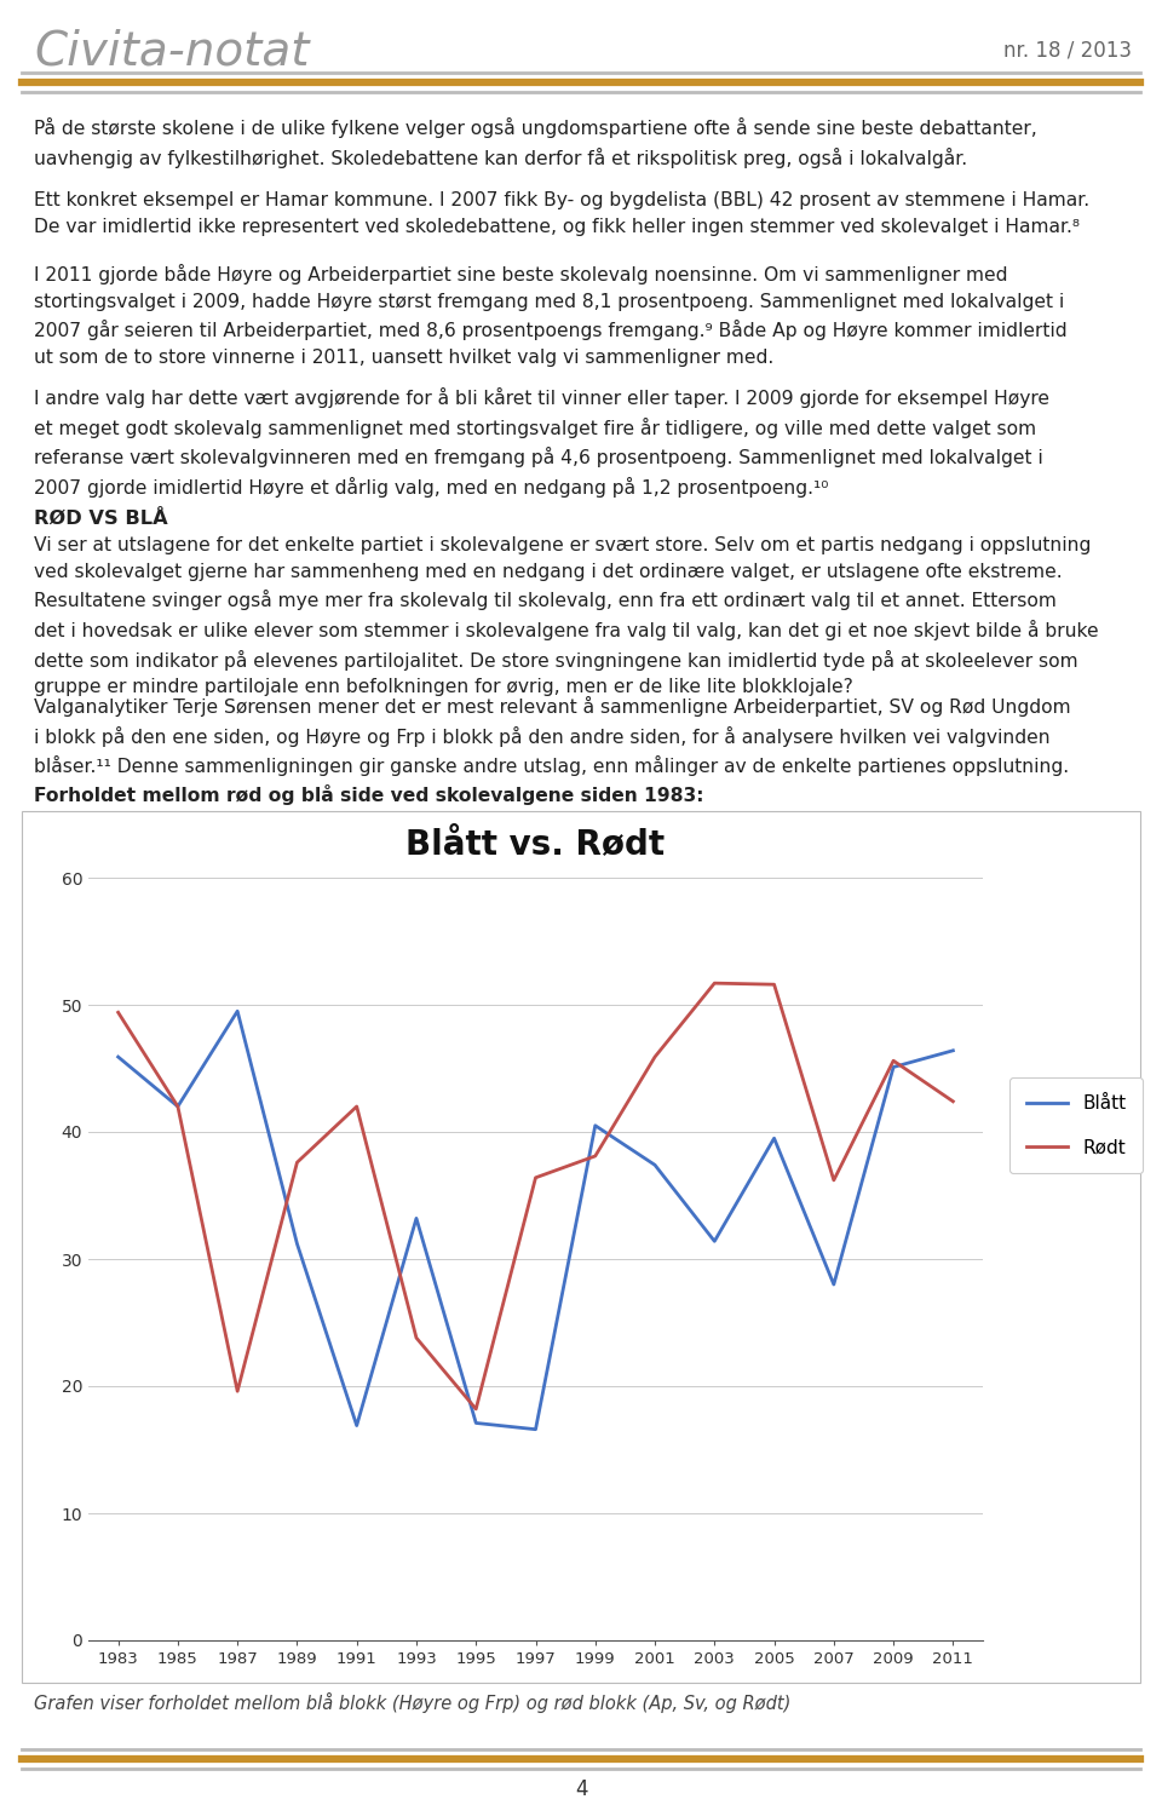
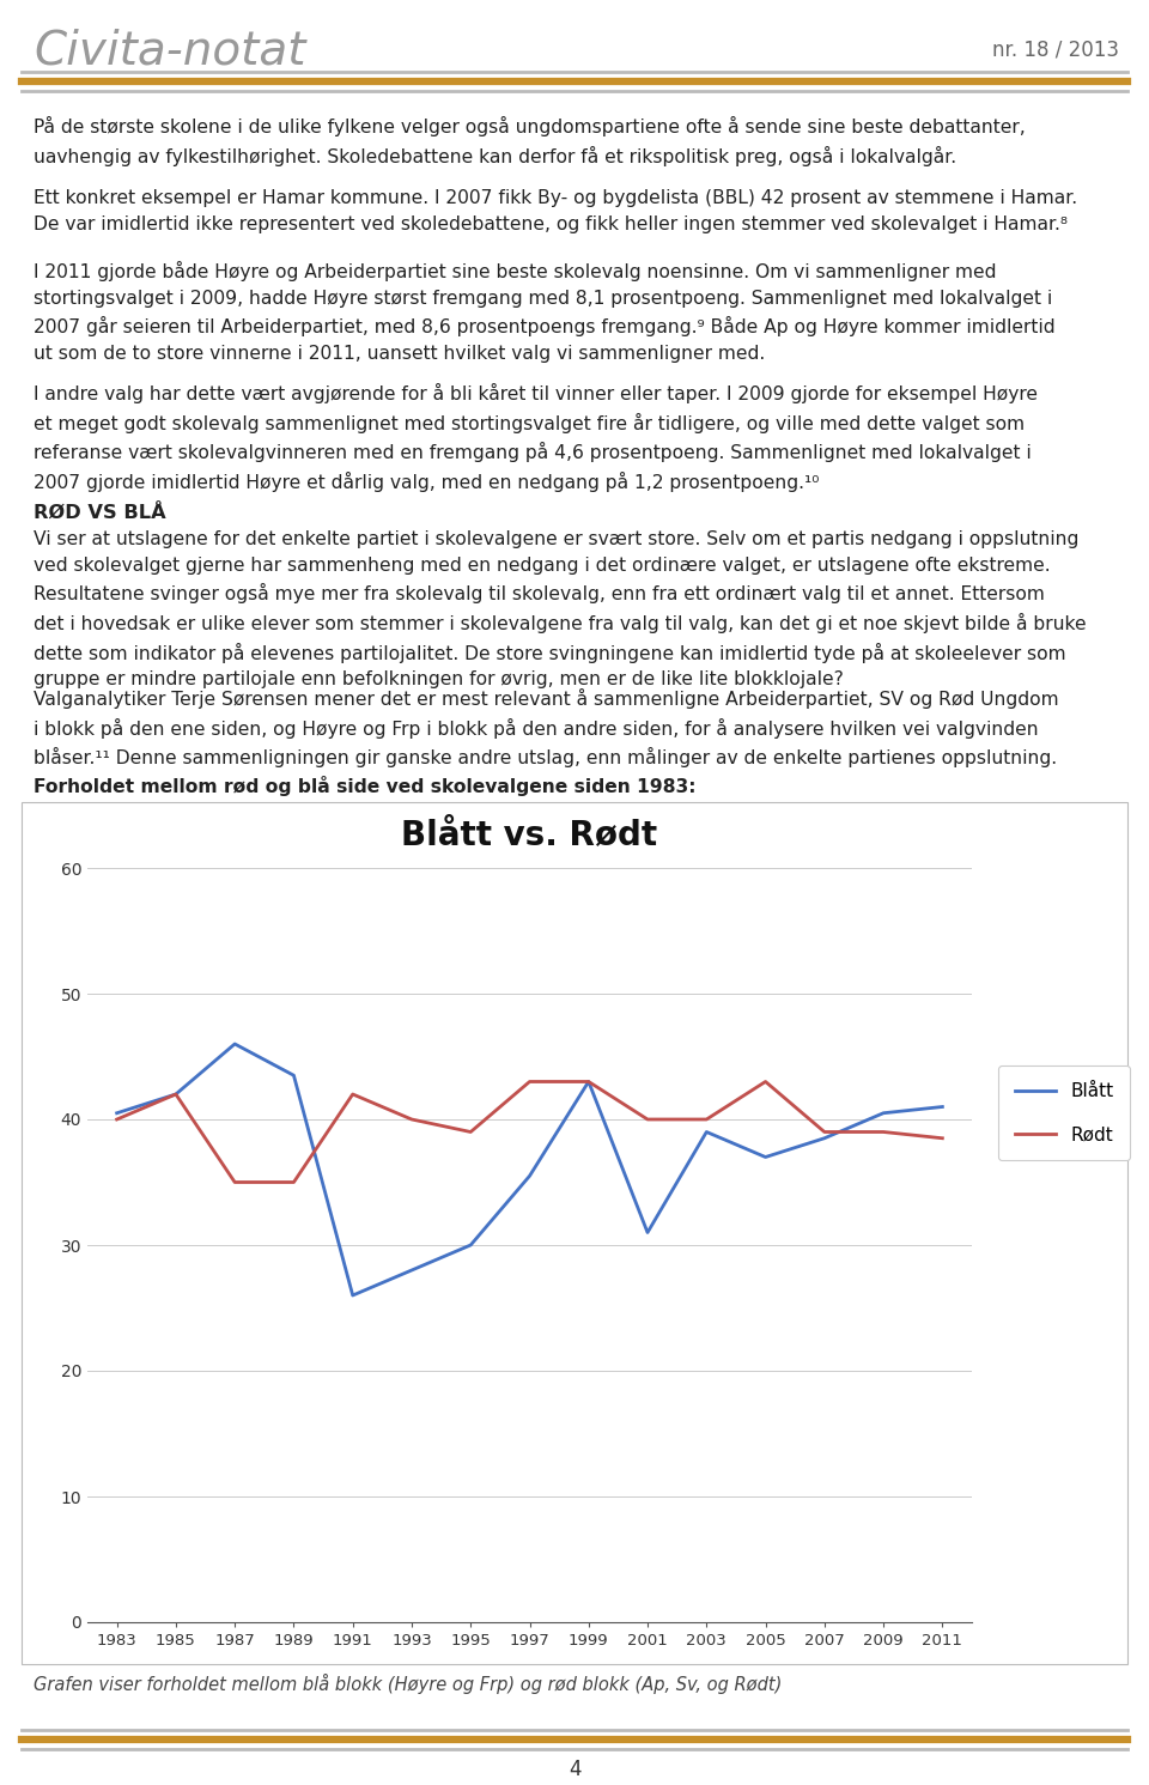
Blått/1983: 45.9 -> 40.5
Rødt/1983: 49.4 -> 40.0
Blått/1987: 49.5 -> 46.0
Rødt/1987: 19.6 -> 35.0
Blått/1989: 31.2 -> 43.5
Rødt/1989: 37.6 -> 35.0
Blått/1991: 16.9 -> 26.0
Blått/1993: 33.2 -> 28.0
Rødt/1993: 23.8 -> 40.0
Blått/1995: 17.1 -> 30.0
Rødt/1995: 18.2 -> 39.0
Blått/1997: 16.6 -> 35.5
Rødt/1997: 36.4 -> 43.0
Blått/1999: 40.5 -> 43.0
Rødt/1999: 38.1 -> 43.0
Blått/2001: 37.4 -> 31.0
Rødt/2001: 45.9 -> 40.0
Blått/2003: 31.4 -> 39.0
Rødt/2003: 51.7 -> 40.0
Blått/2005: 39.5 -> 37.0
Rødt/2005: 51.6 -> 43.0
Blått/2007: 28.0 -> 38.5
Rødt/2007: 36.2 -> 39.0
Blått/2009: 45.1 -> 40.5
Rødt/2009: 45.6 -> 39.0
Blått/2011: 46.4 -> 41.0
Rødt/2011: 42.4 -> 38.5
